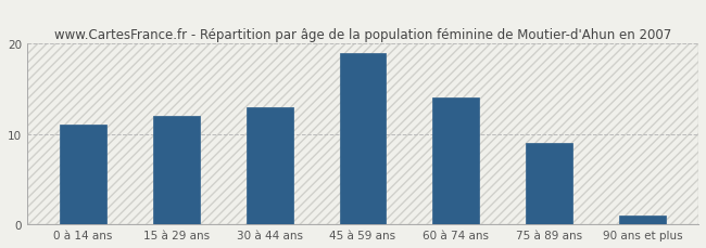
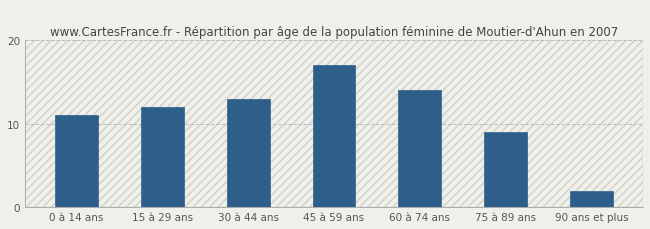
45 à 59 ans: 19 -> 17
90 ans et plus: 1 -> 2
